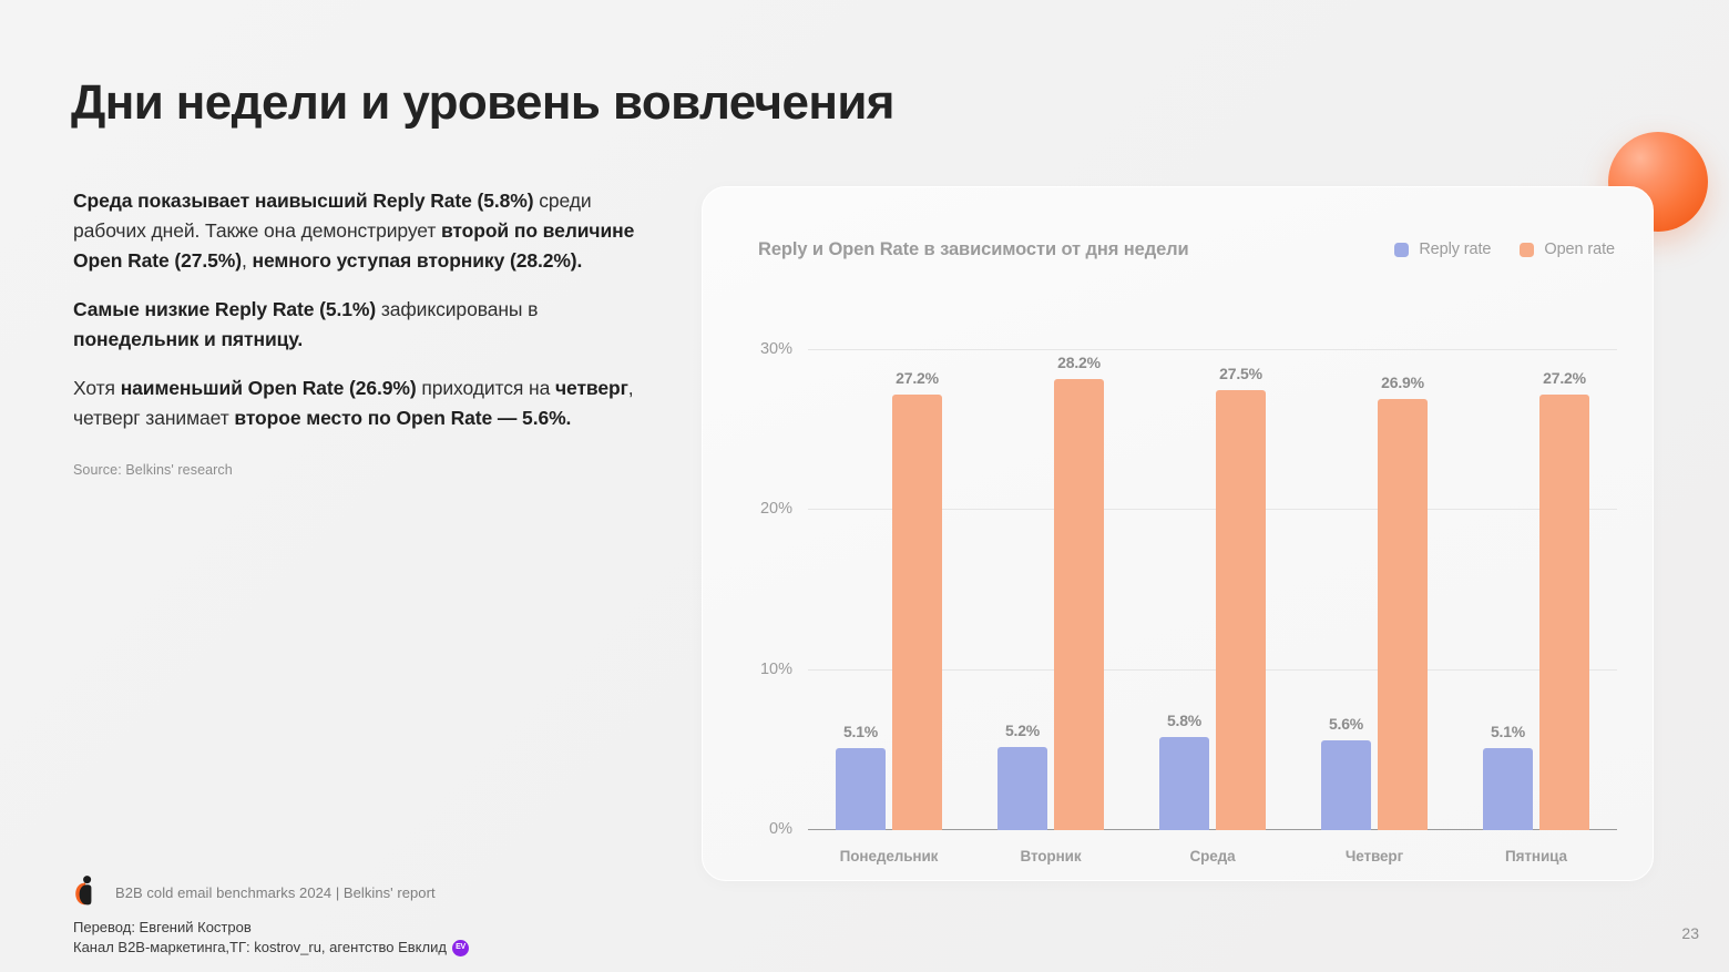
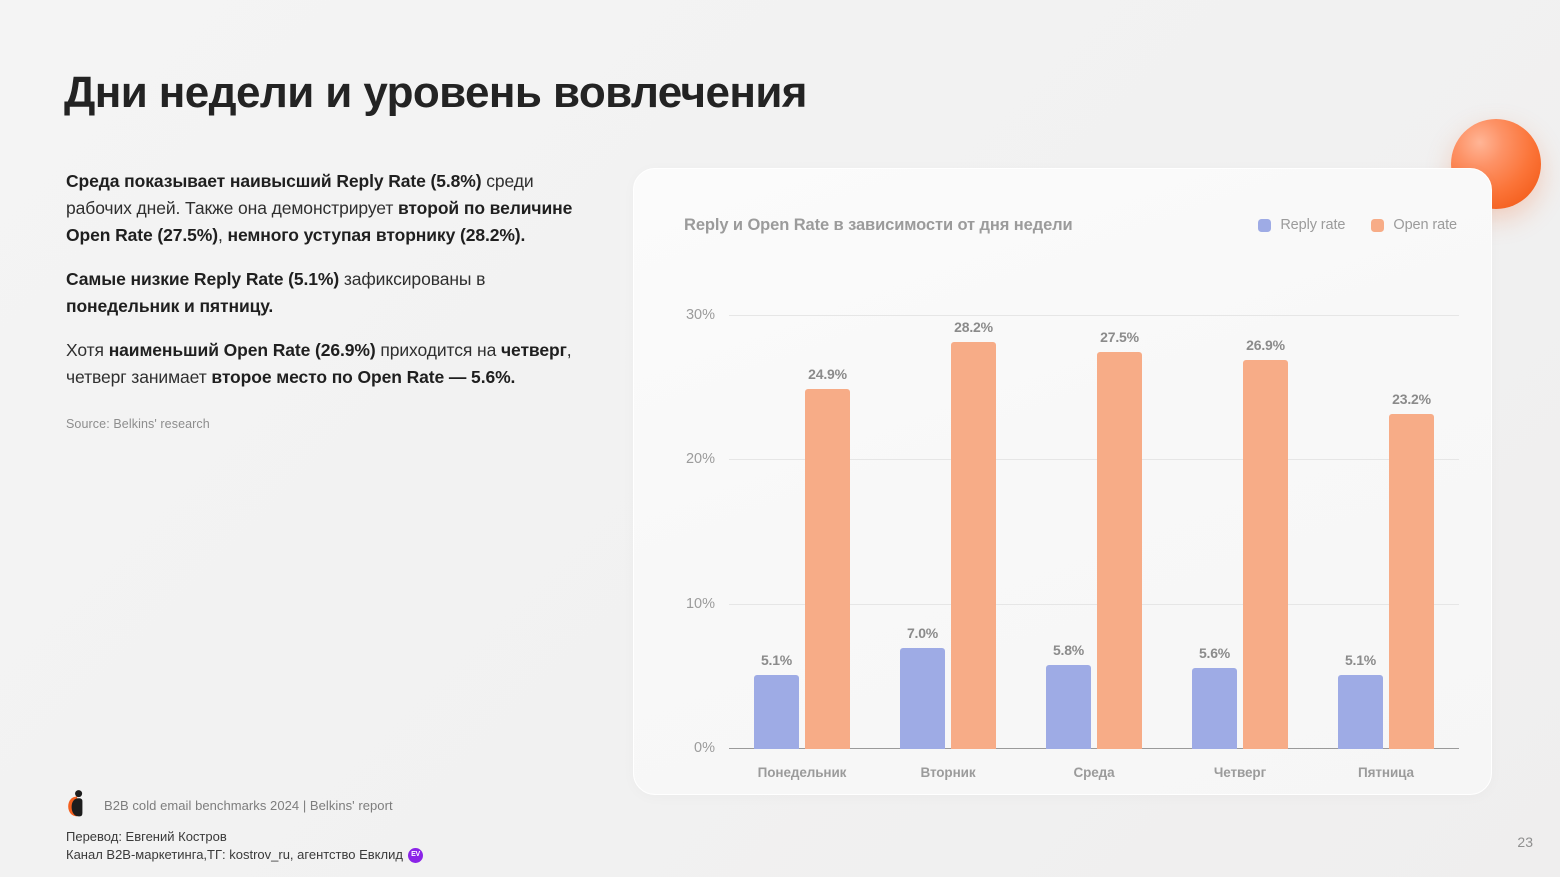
Open rate/Понедельник: 27.2% -> 24.9%
Reply rate/Вторник: 5.2% -> 7.0%
Open rate/Пятница: 27.2% -> 23.2%
